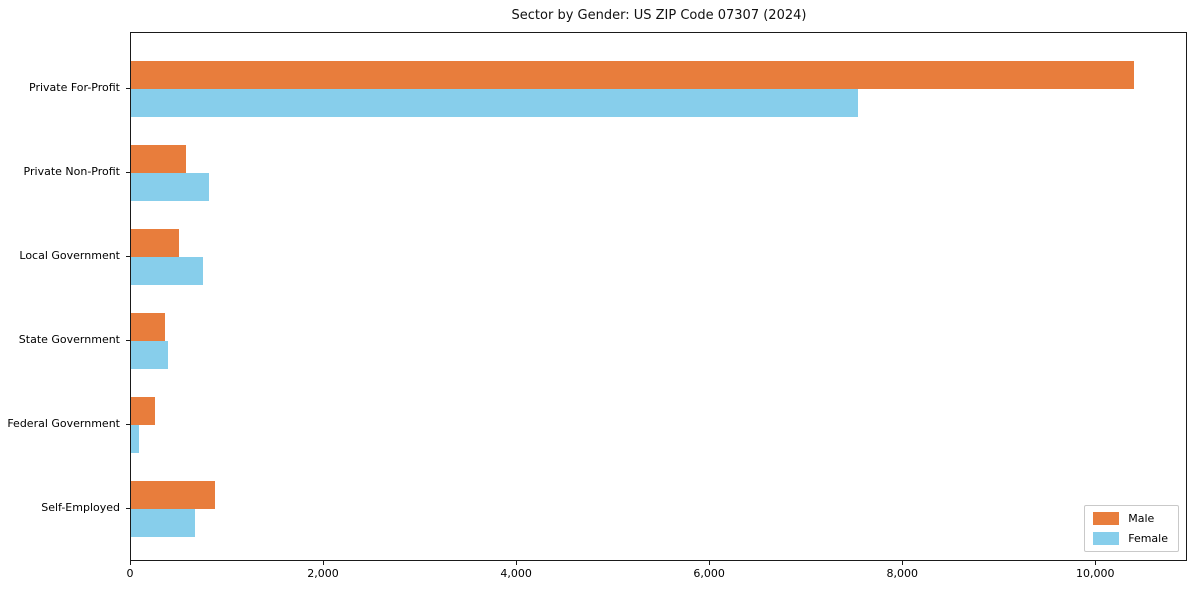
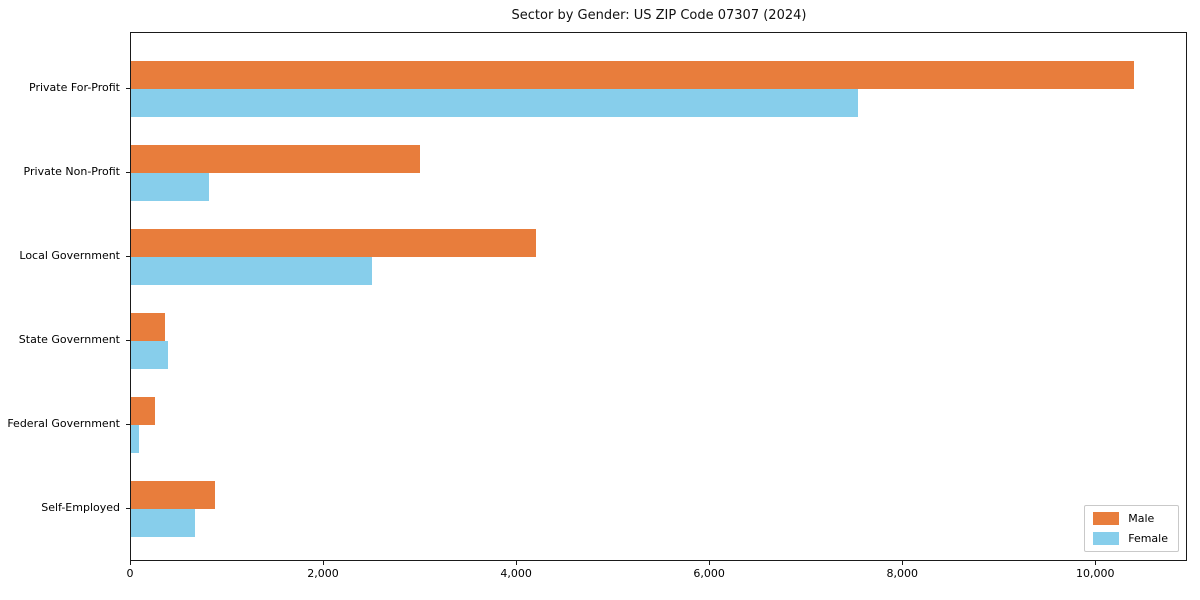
Male/Private Non-Profit: 600 -> 3000
Male/Local Government: 500 -> 4200
Female/Local Government: 800 -> 2500
